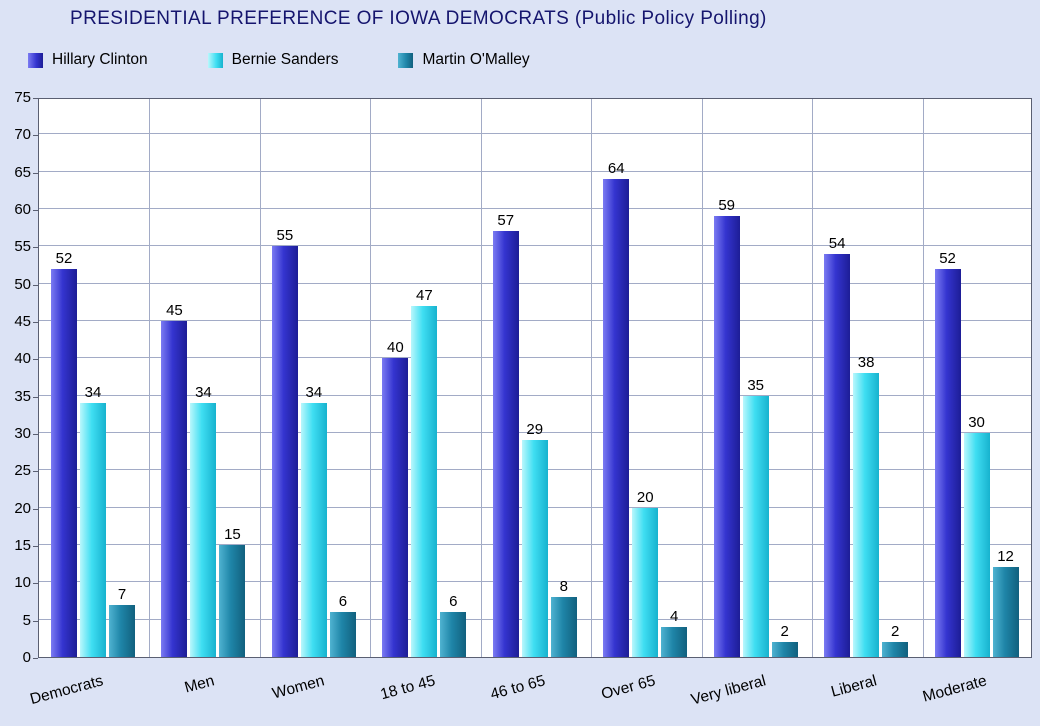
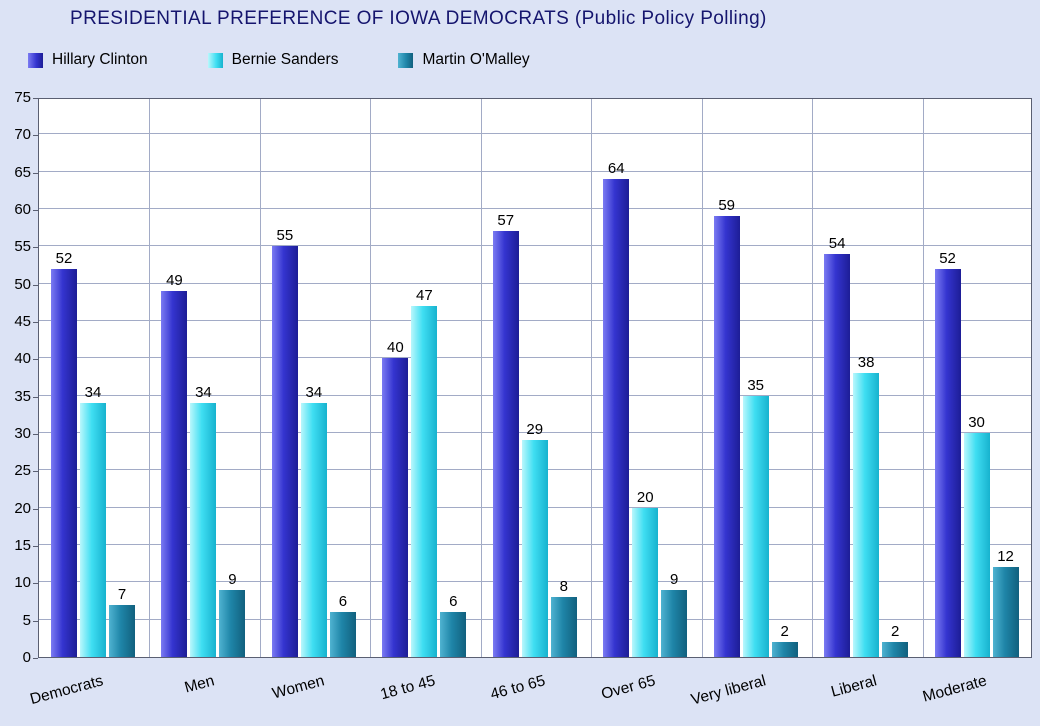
Hillary Clinton/Men: 45 -> 49
Martin O'Malley/Men: 15 -> 9
Martin O'Malley/Over 65: 4 -> 9
